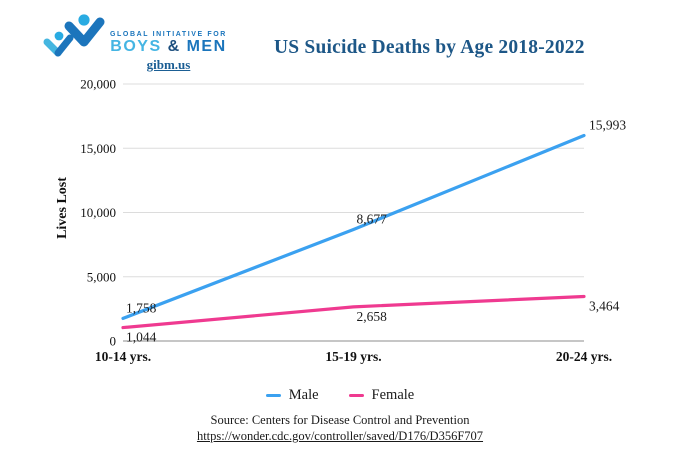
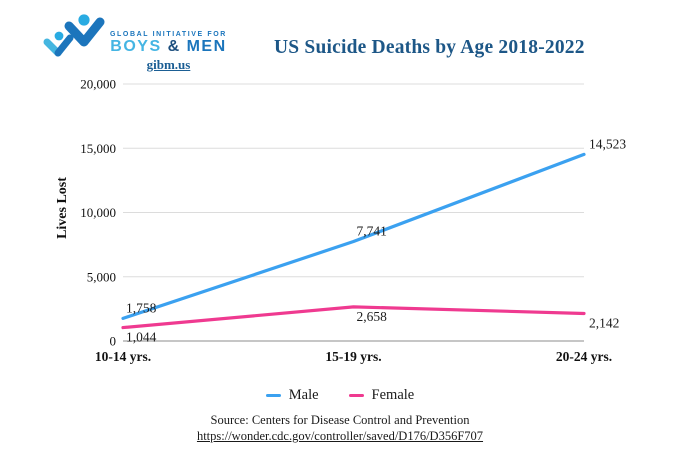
Male/15-19 yrs.: 8,677 -> 7,741
Male/20-24 yrs.: 15,993 -> 14,523
Female/20-24 yrs.: 3,464 -> 2,142
